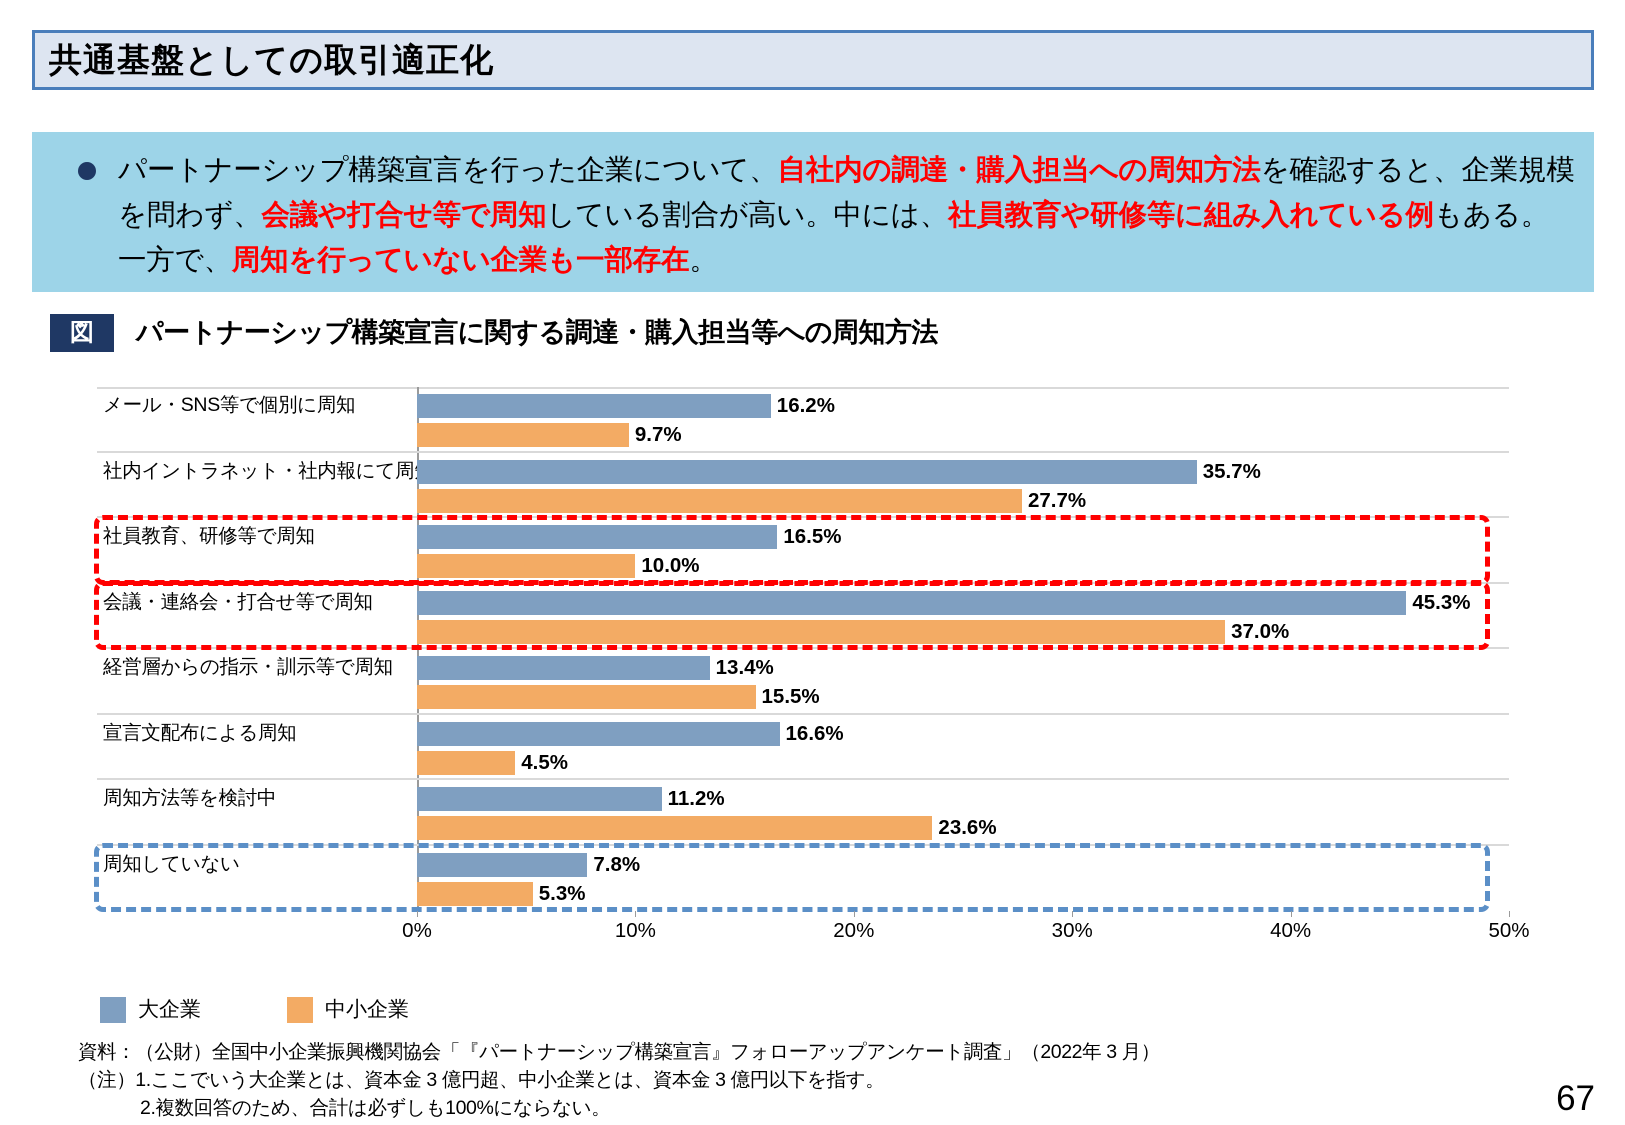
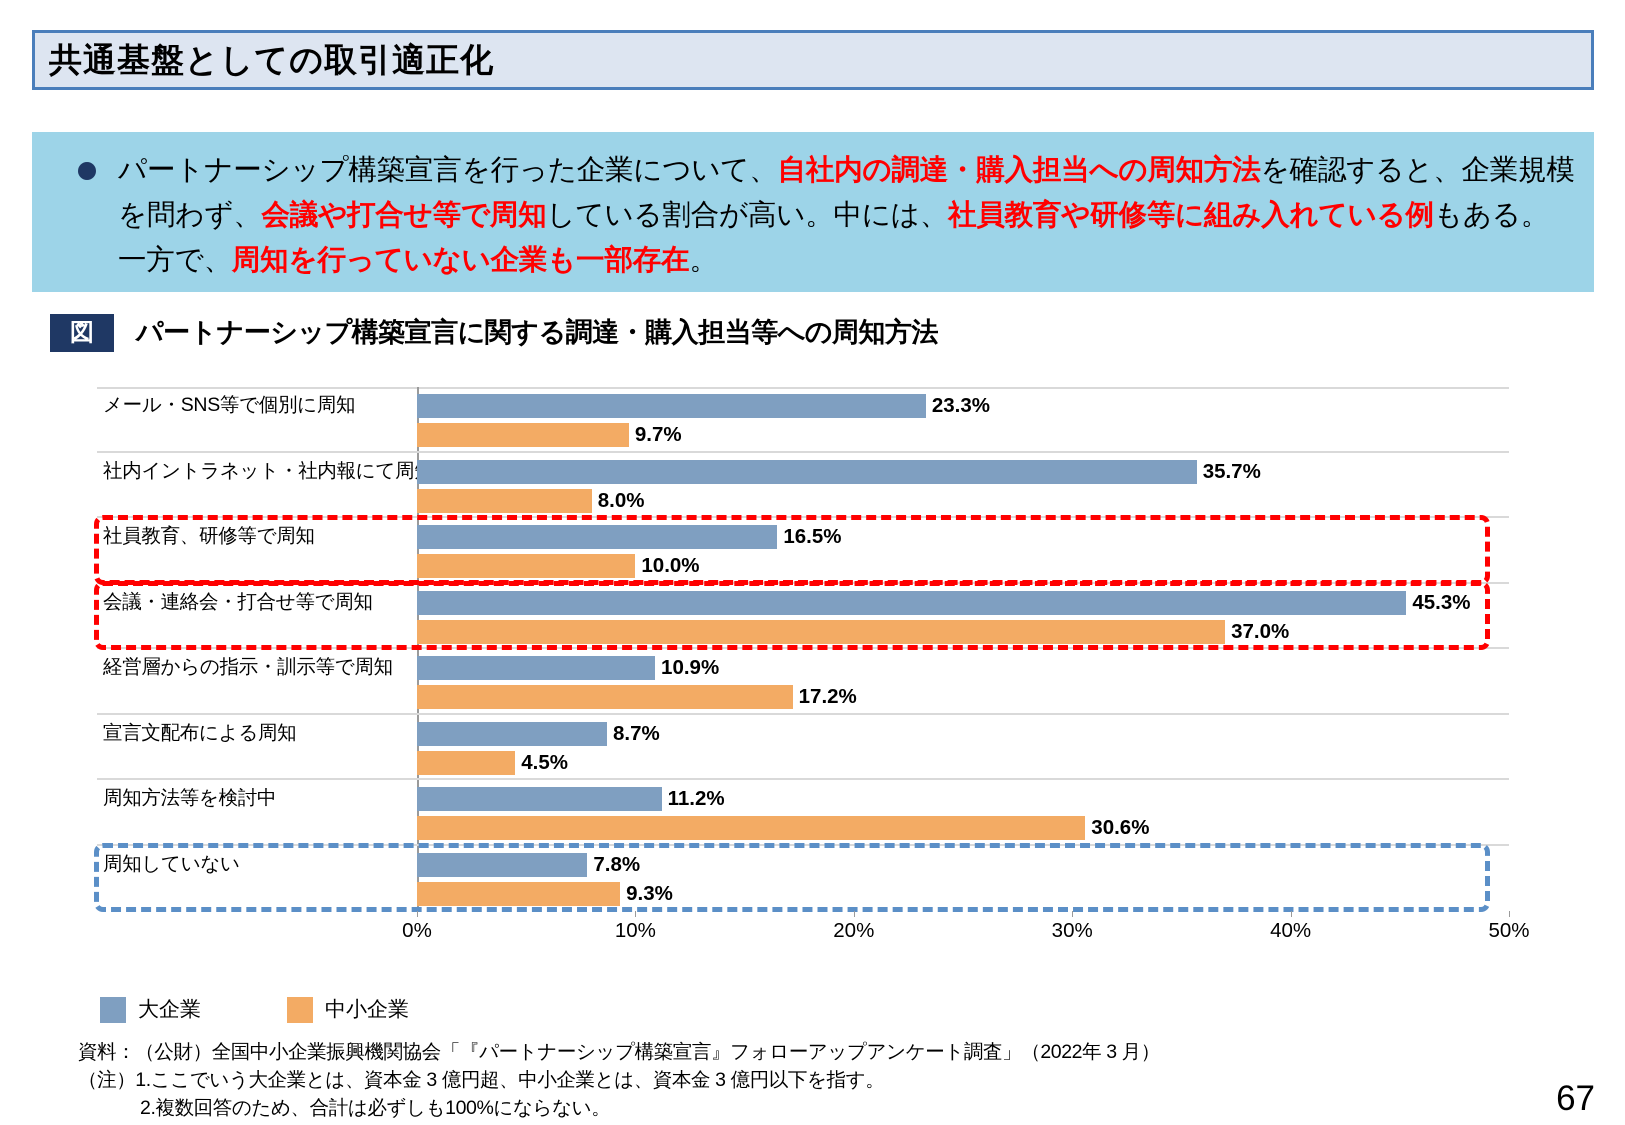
大企業/メール・SNS等で個別に周知: 16.2% -> 23.3%
中小企業/社内イントラネット・社内報にて周知: 27.7% -> 8.0%
大企業/経営層からの指示・訓示等で周知: 13.4% -> 10.9%
中小企業/経営層からの指示・訓示等で周知: 15.5% -> 17.2%
大企業/宣言文配布による周知: 16.6% -> 8.7%
中小企業/周知方法等を検討中: 23.6% -> 30.6%
中小企業/周知していない: 5.3% -> 9.3%
